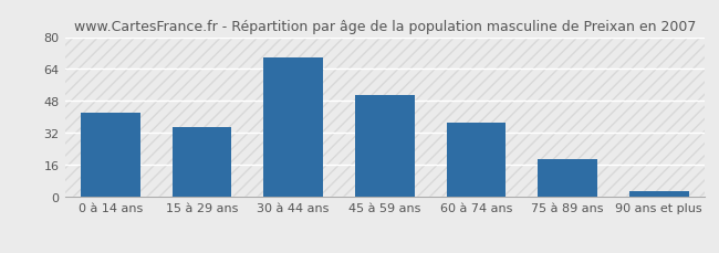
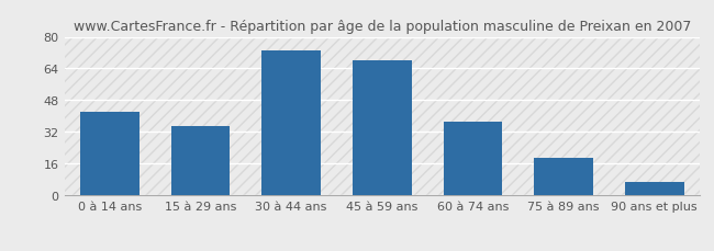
30 à 44 ans: 70 -> 73
45 à 59 ans: 51 -> 68
90 ans et plus: 3 -> 7
